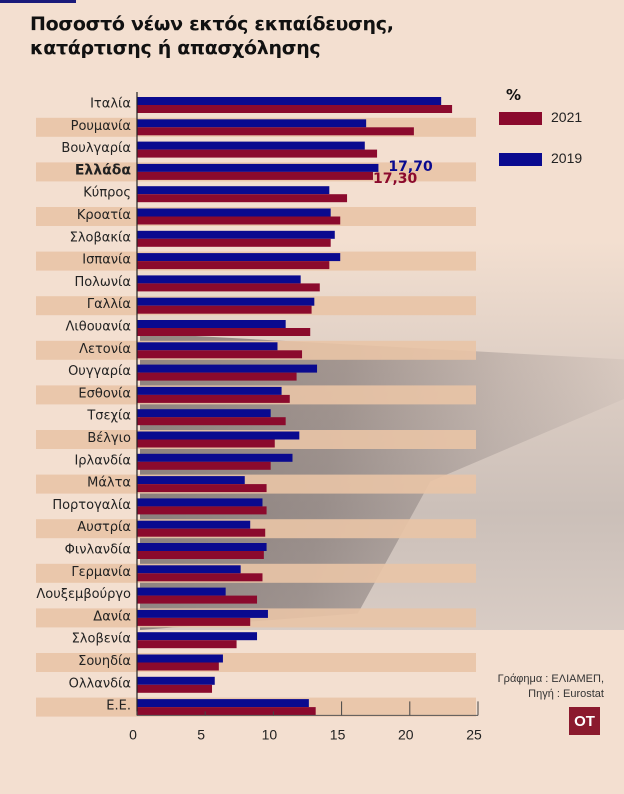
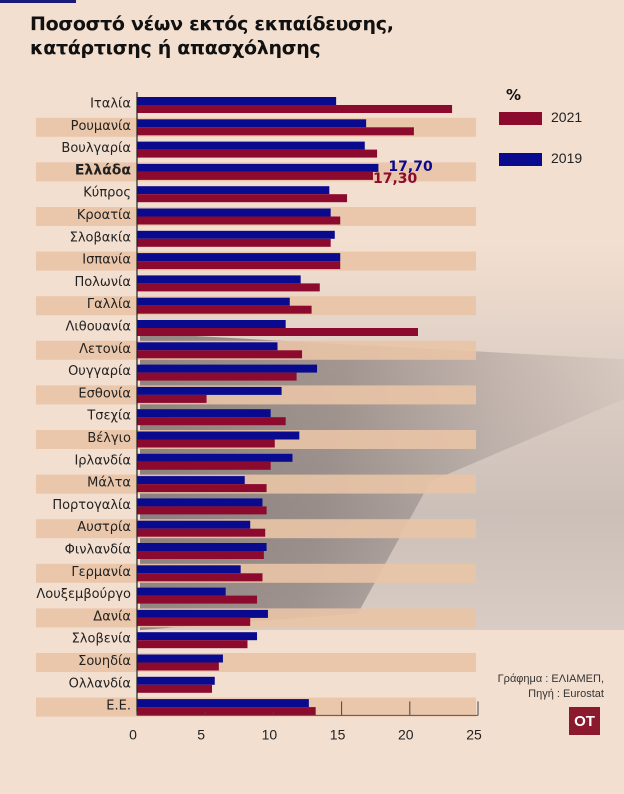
2019/Ιταλία: 22.3 -> 14.6
2021/Ισπανία: 14.1 -> 14.9
2019/Γαλλία: 13.0 -> 11.2
2021/Λιθουανία: 12.7 -> 20.6
2021/Εσθονία: 11.2 -> 5.1
2021/Σλοβενία: 7.3 -> 8.1
